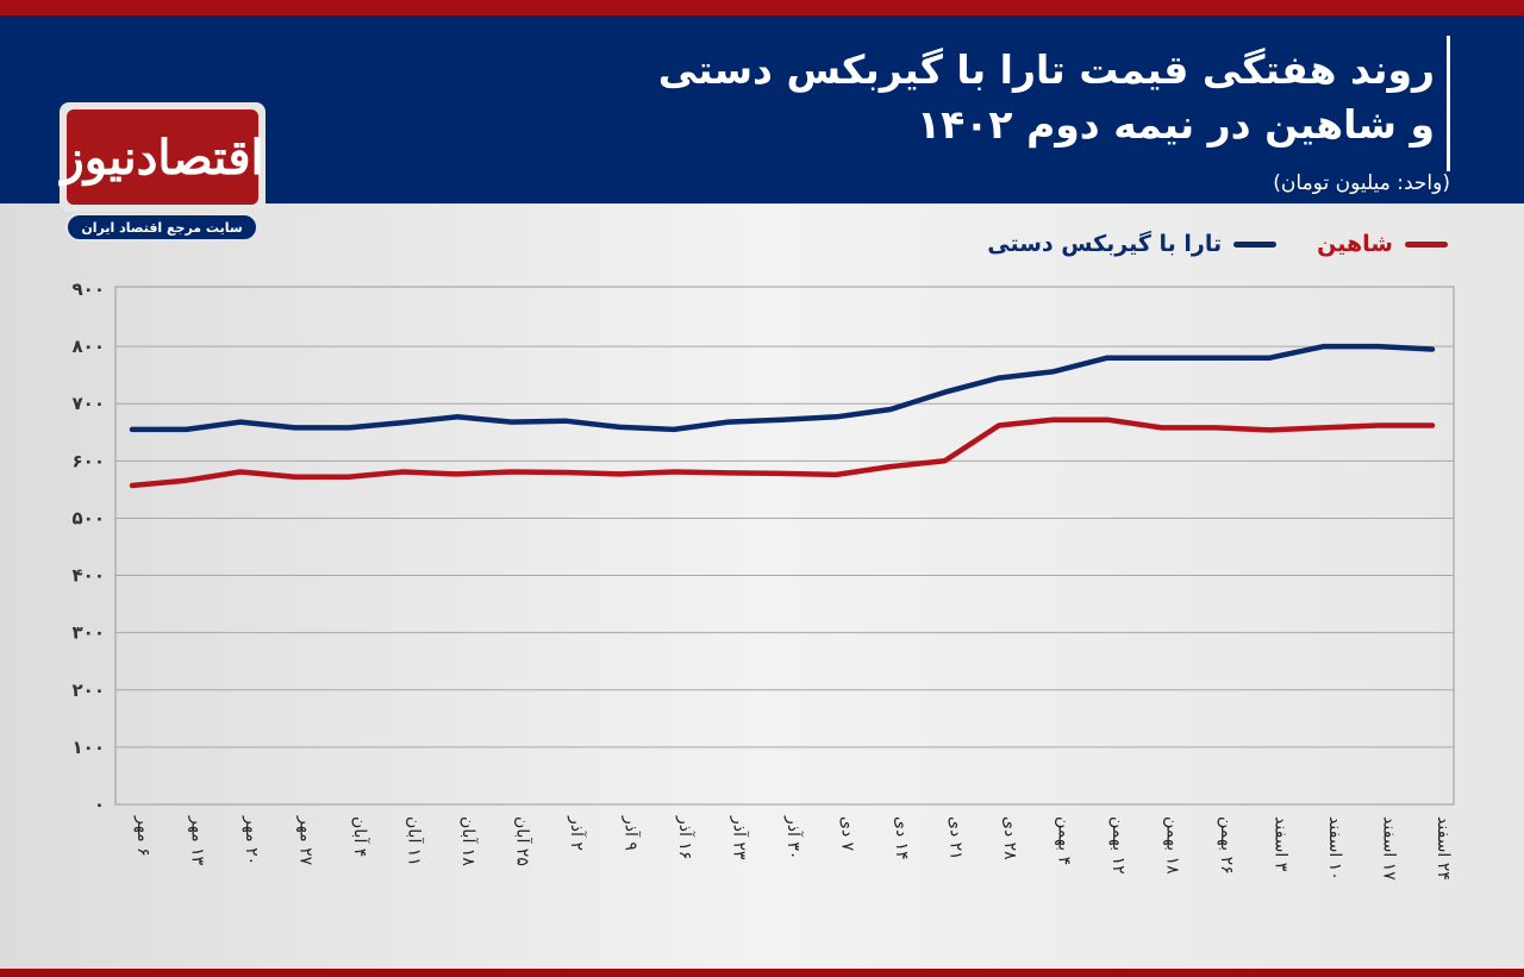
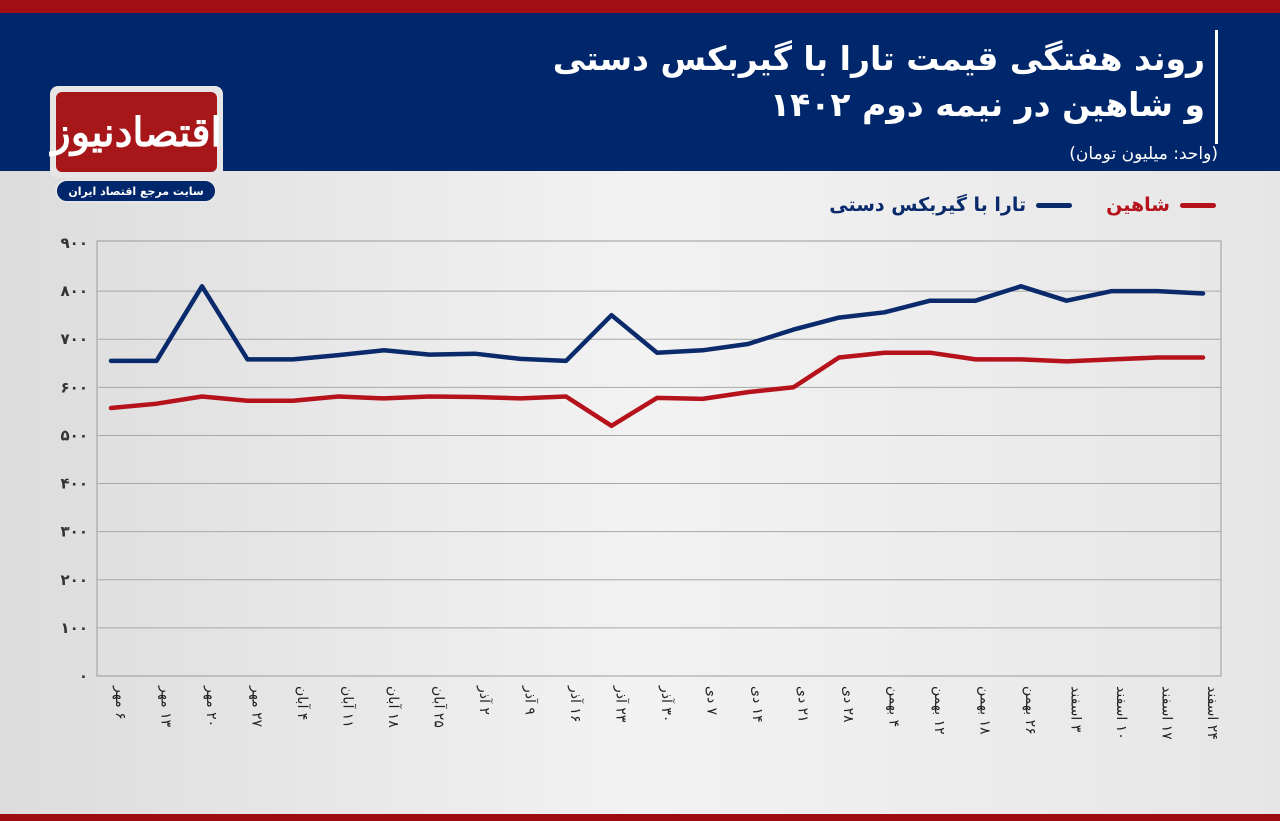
تارا با گیربکس دستی/۲۰ مهر: 670 -> 810
تارا با گیربکس دستی/۲۳ آذر: 670 -> 750
شاهین/۲۳ آذر: 580 -> 520
تارا با گیربکس دستی/۲۶ بهمن: 780 -> 810
